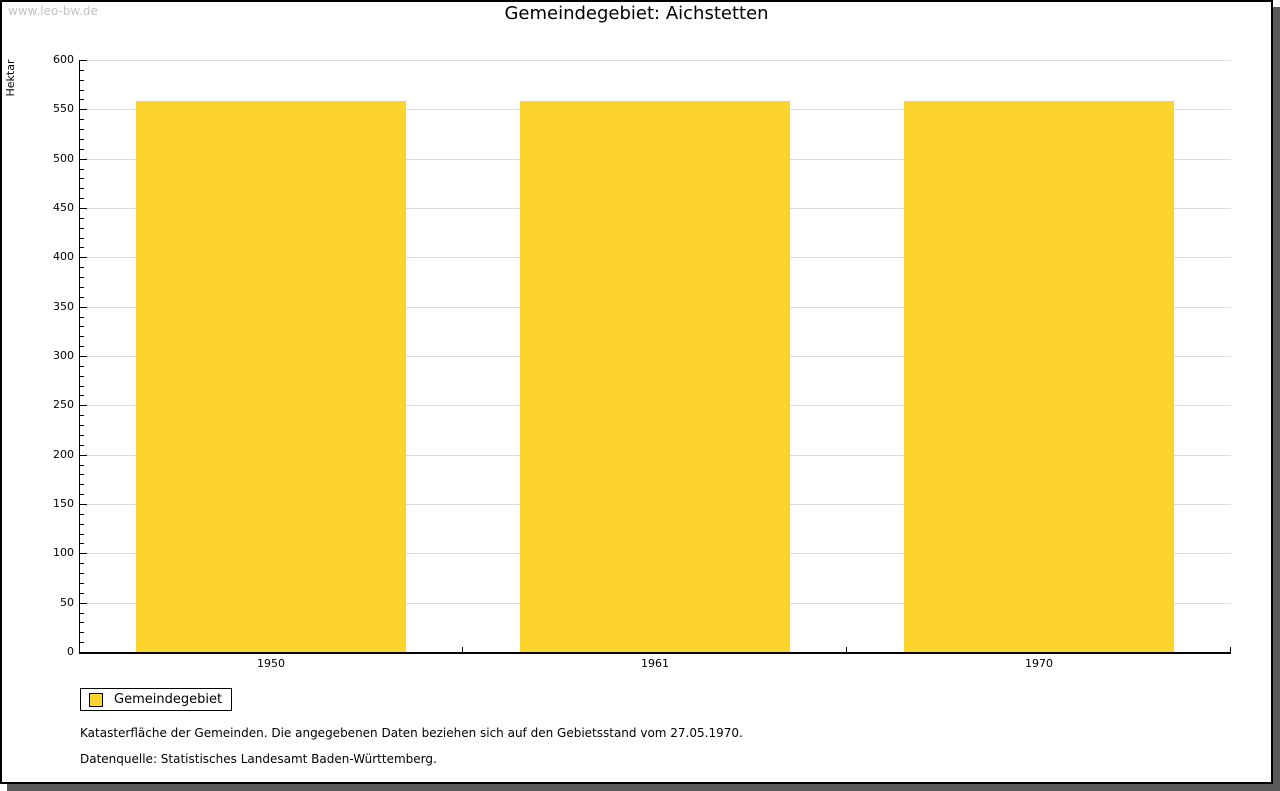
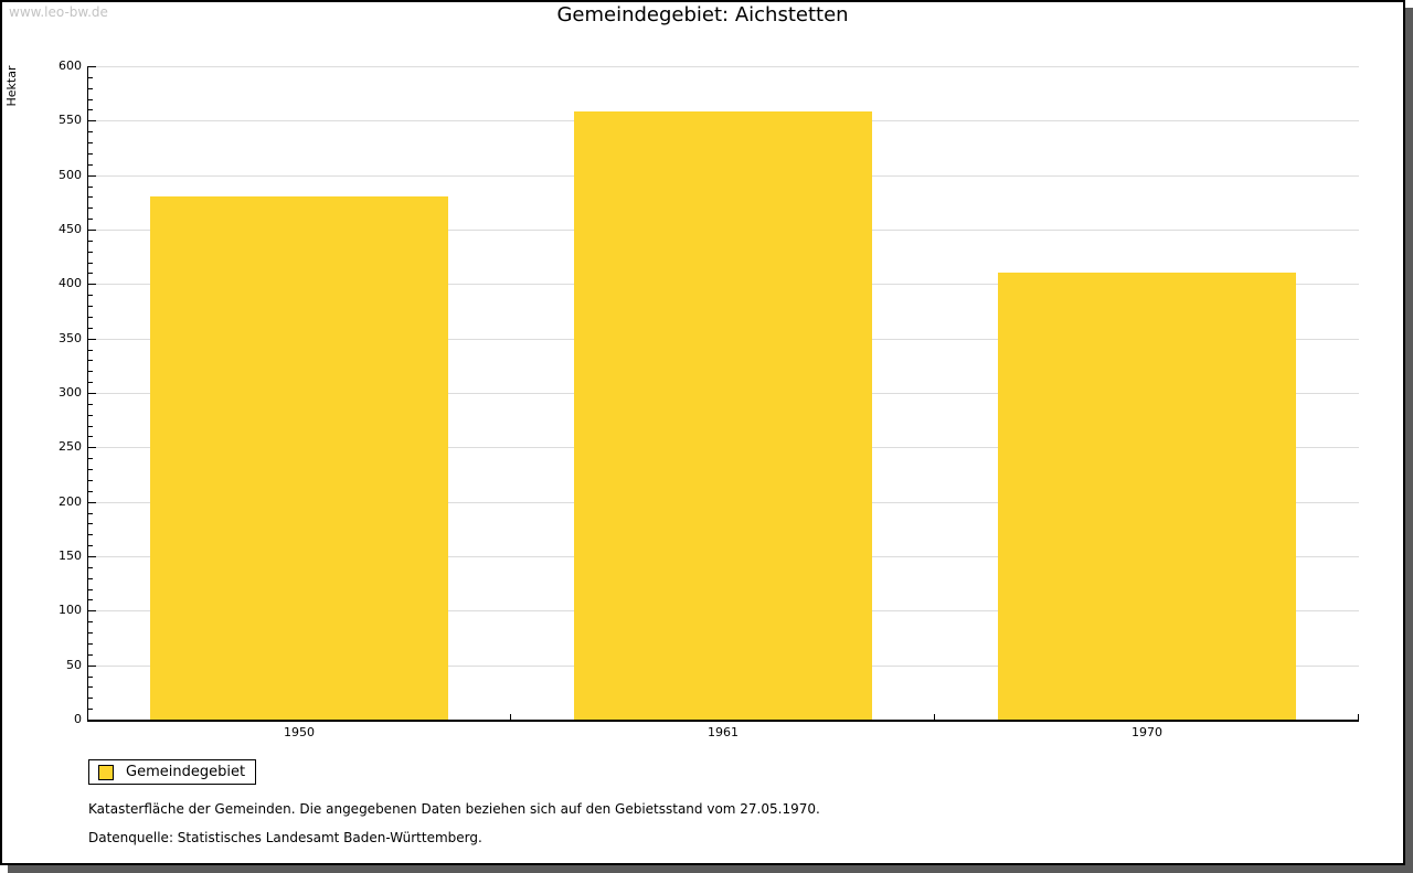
1950: 560 -> 480
1970: 560 -> 410
